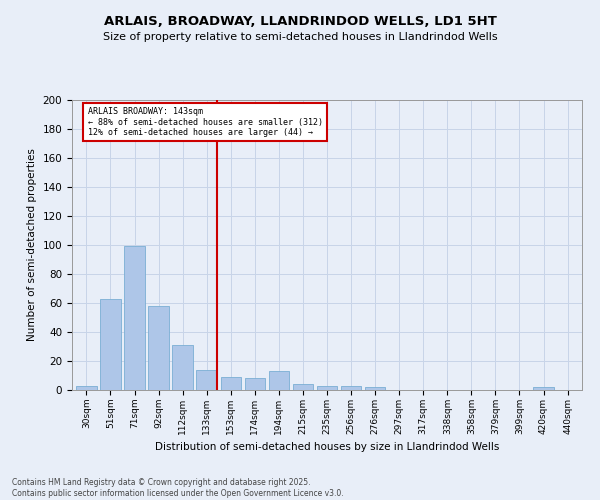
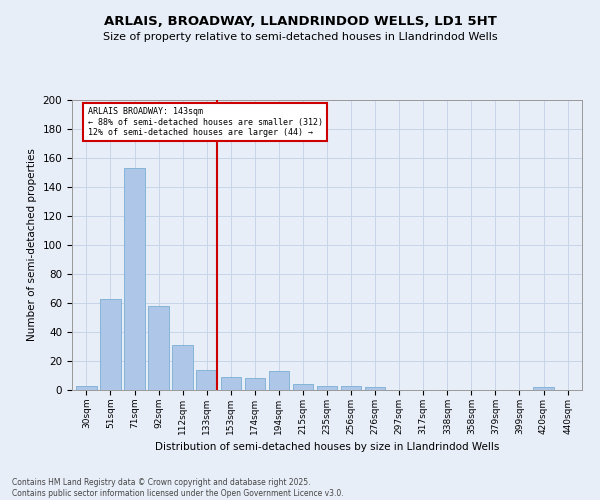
71sqm: 99 -> 153
